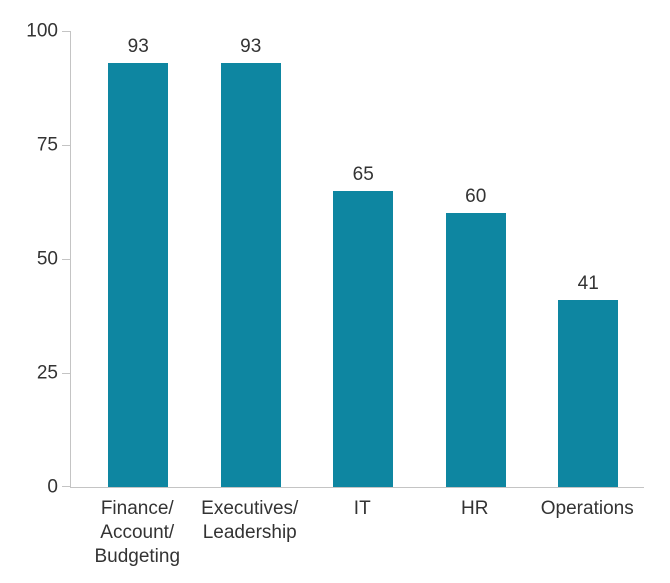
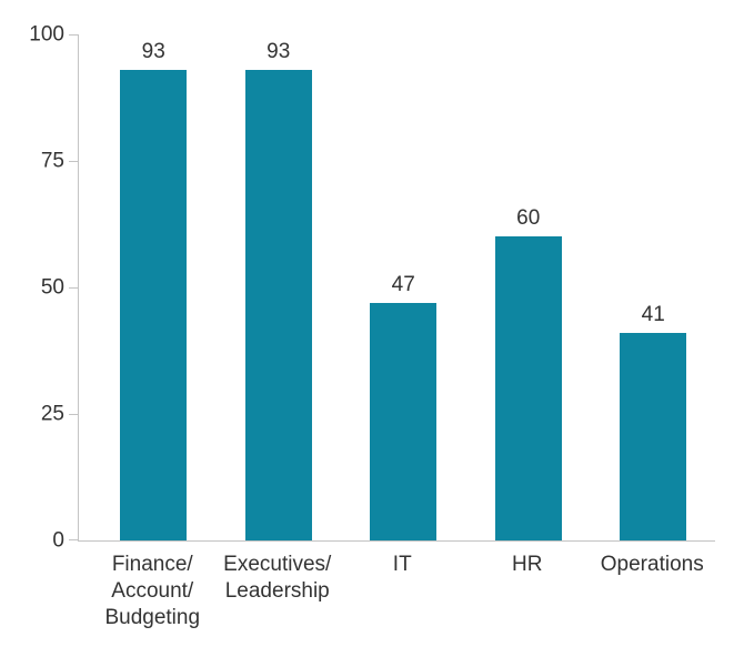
IT: 65 -> 47
